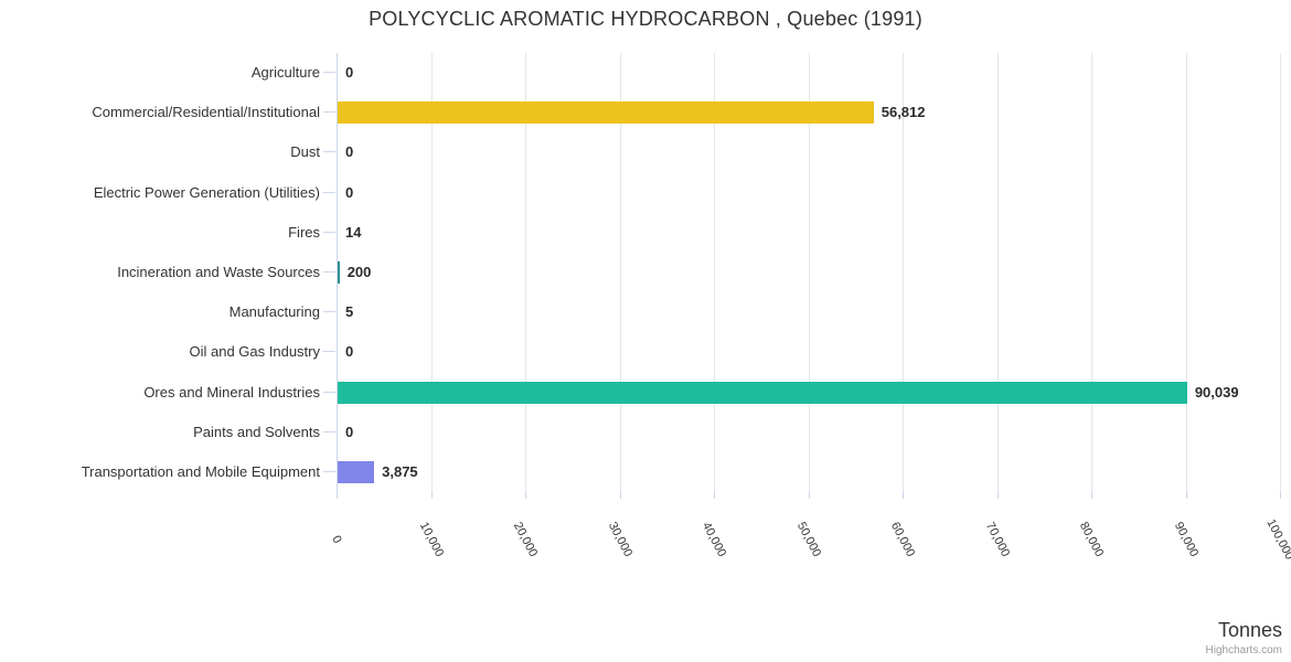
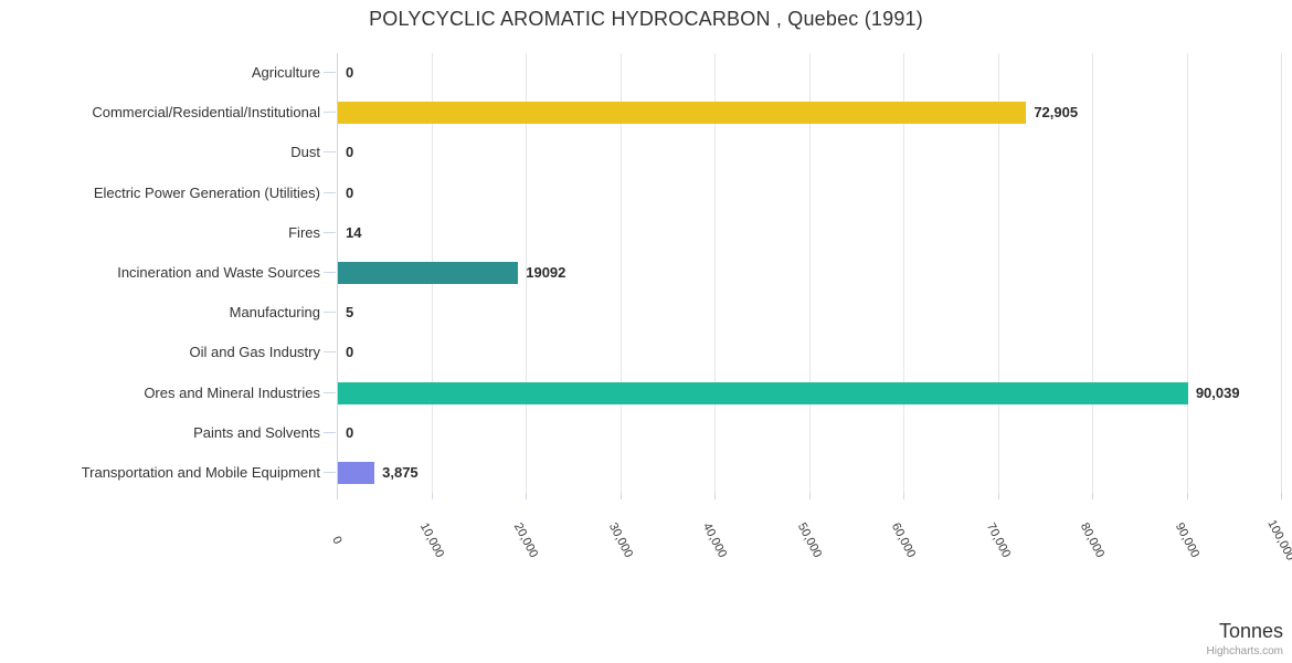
Commercial/Residential/Institutional: 56,812 -> 72,905
Incineration and Waste Sources: 200 -> 19092
